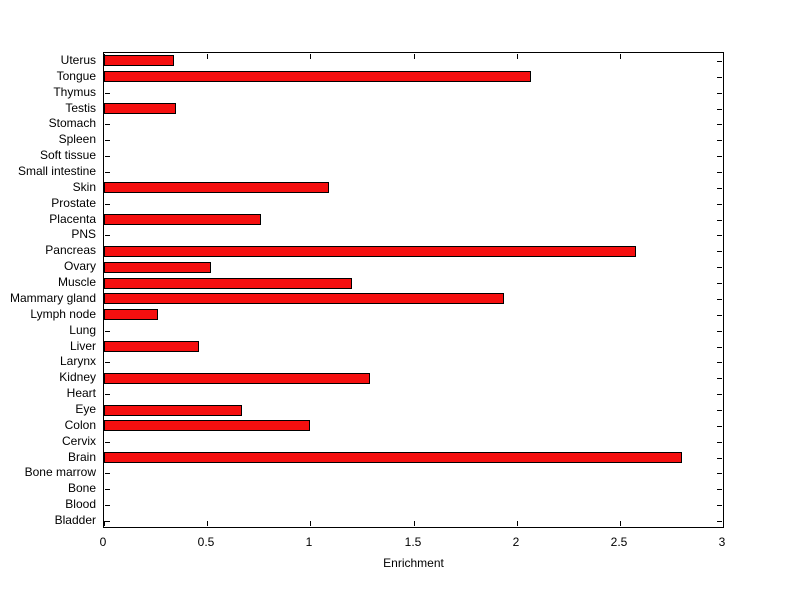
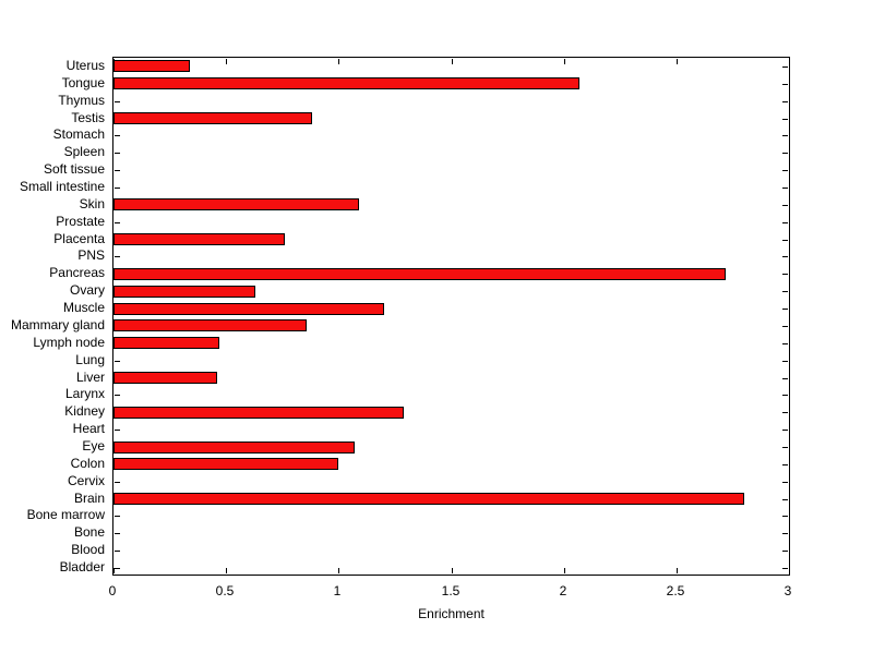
Testis: 0.35 -> 0.88
Pancreas: 2.58 -> 2.72
Ovary: 0.52 -> 0.63
Mammary gland: 1.94 -> 0.86
Lymph node: 0.26 -> 0.47
Eye: 0.67 -> 1.07
